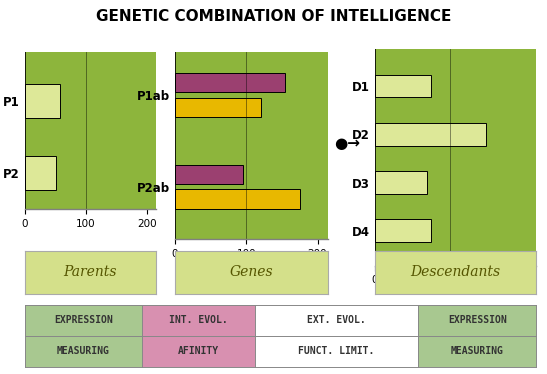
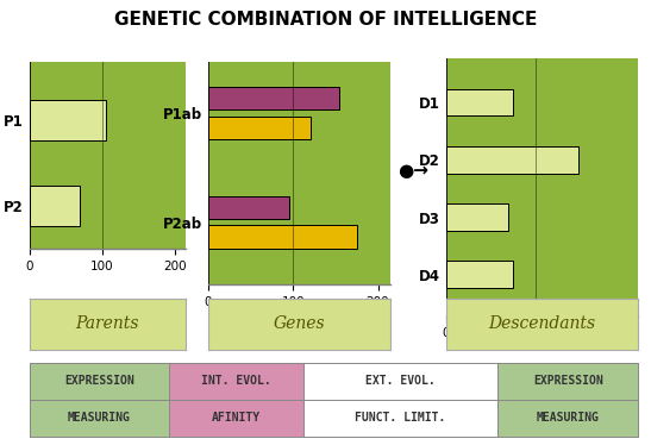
P1: 58 -> 105
P2: 52 -> 70
